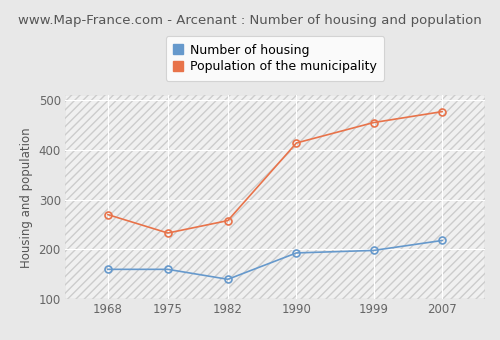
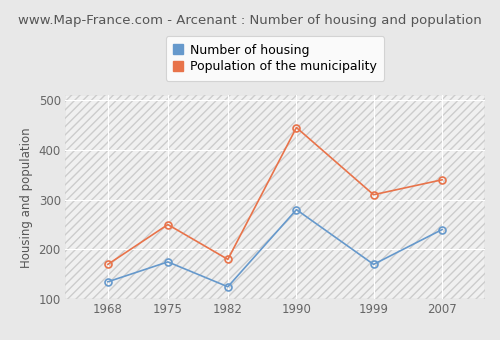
Number of housing/1968: 160 -> 135
Population of the municipality/1968: 270 -> 170
Number of housing/1975: 160 -> 175
Population of the municipality/1975: 233 -> 250
Number of housing/1982: 140 -> 125
Population of the municipality/1982: 258 -> 180
Number of housing/1990: 193 -> 280
Population of the municipality/1990: 414 -> 445
Number of housing/1999: 198 -> 170
Population of the municipality/1999: 455 -> 310
Number of housing/2007: 218 -> 240
Population of the municipality/2007: 477 -> 340
